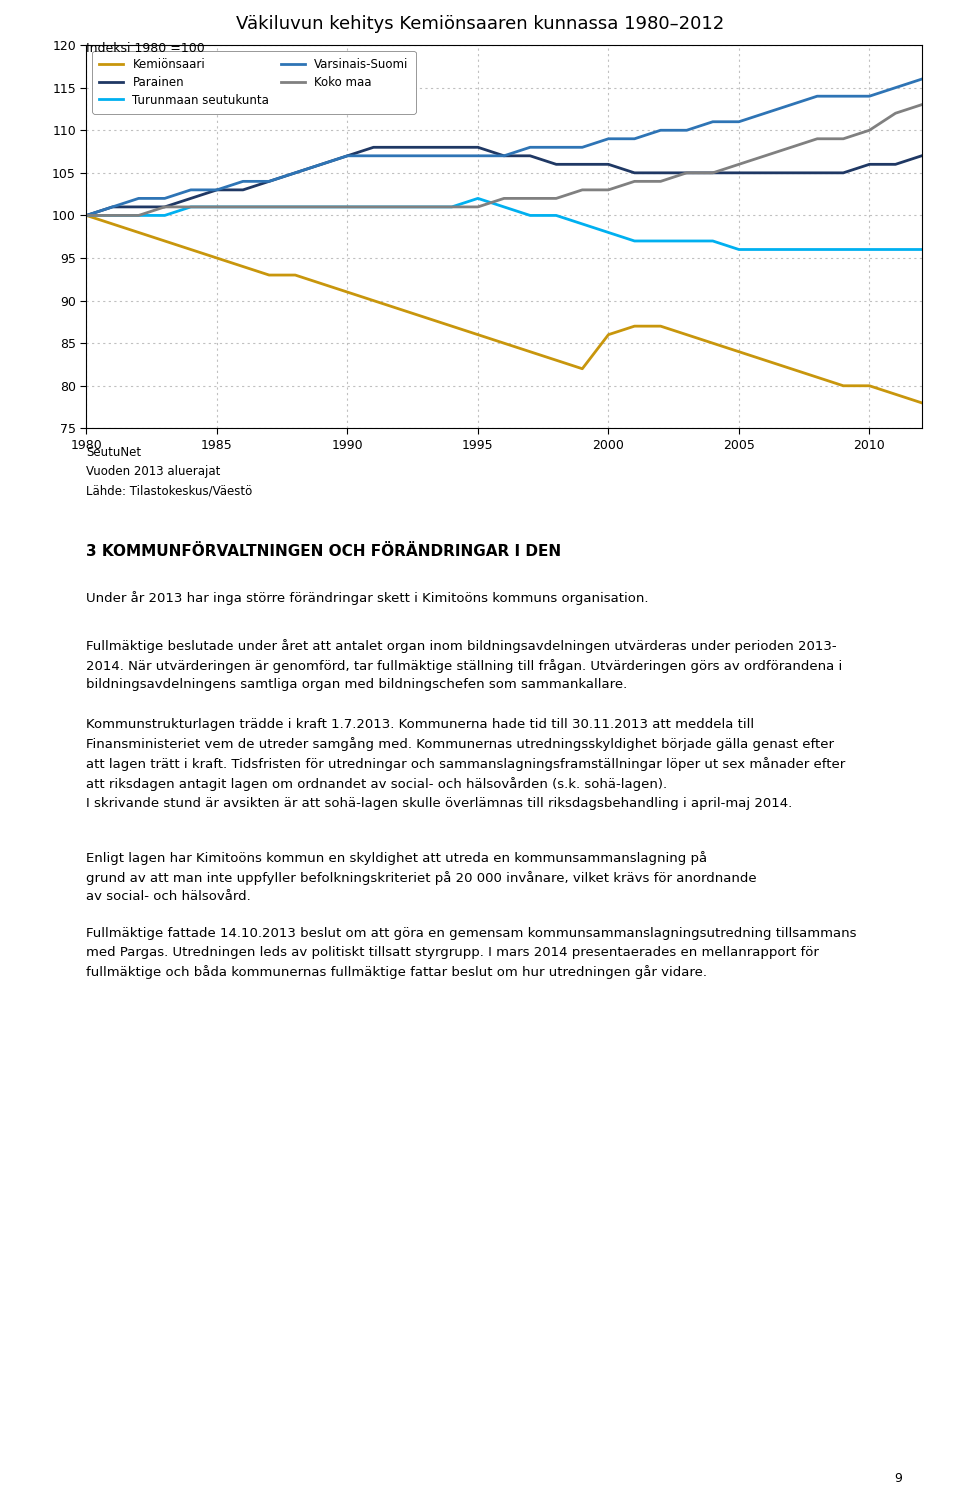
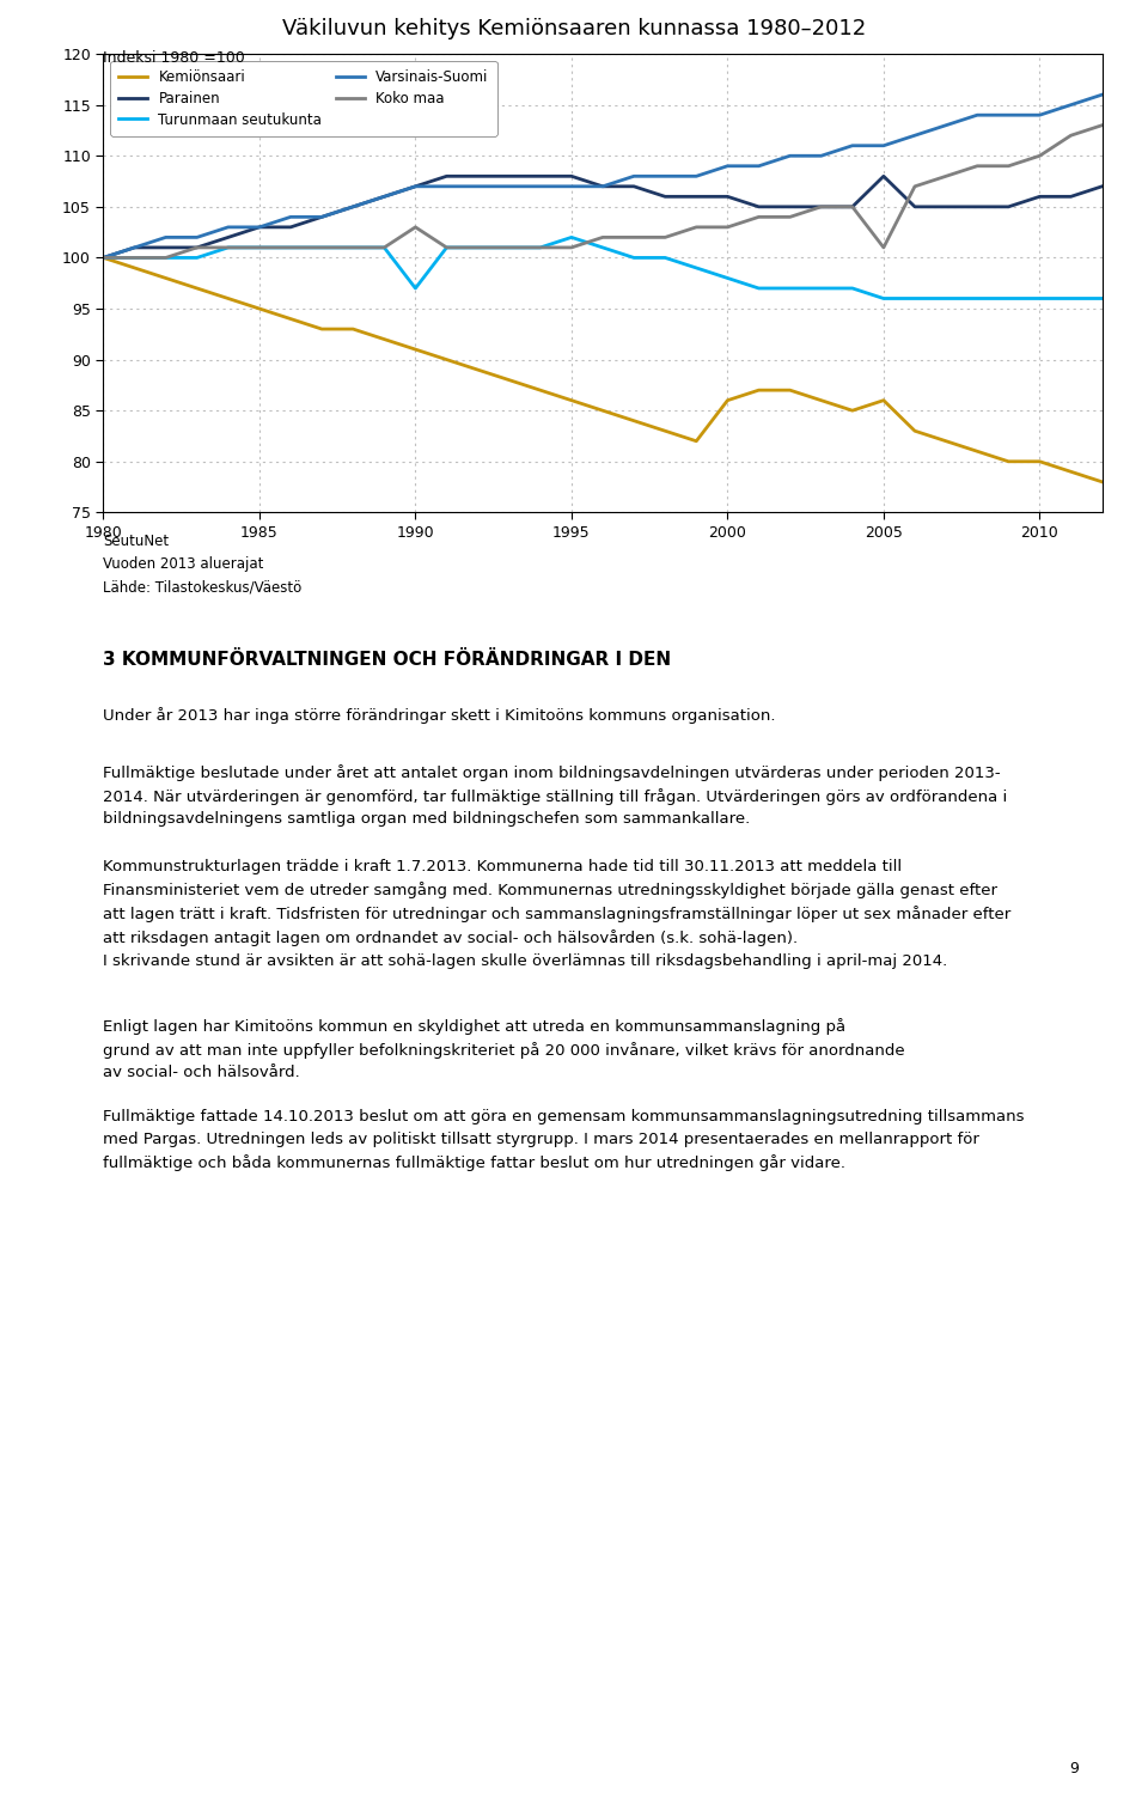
Turunmaan seutukunta/1990: 101 -> 97
Koko maa/1990: 101 -> 103
Kemiönsaari/2005: 84 -> 86
Parainen/2005: 105 -> 108
Koko maa/2005: 106 -> 101
